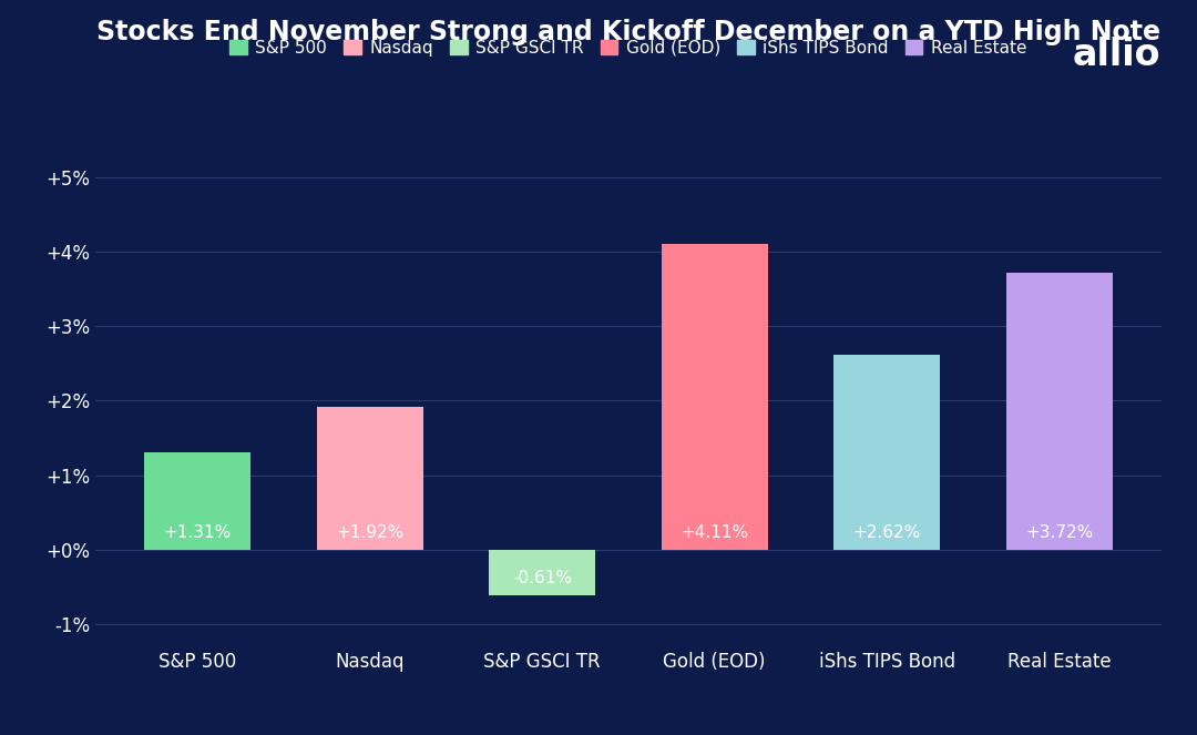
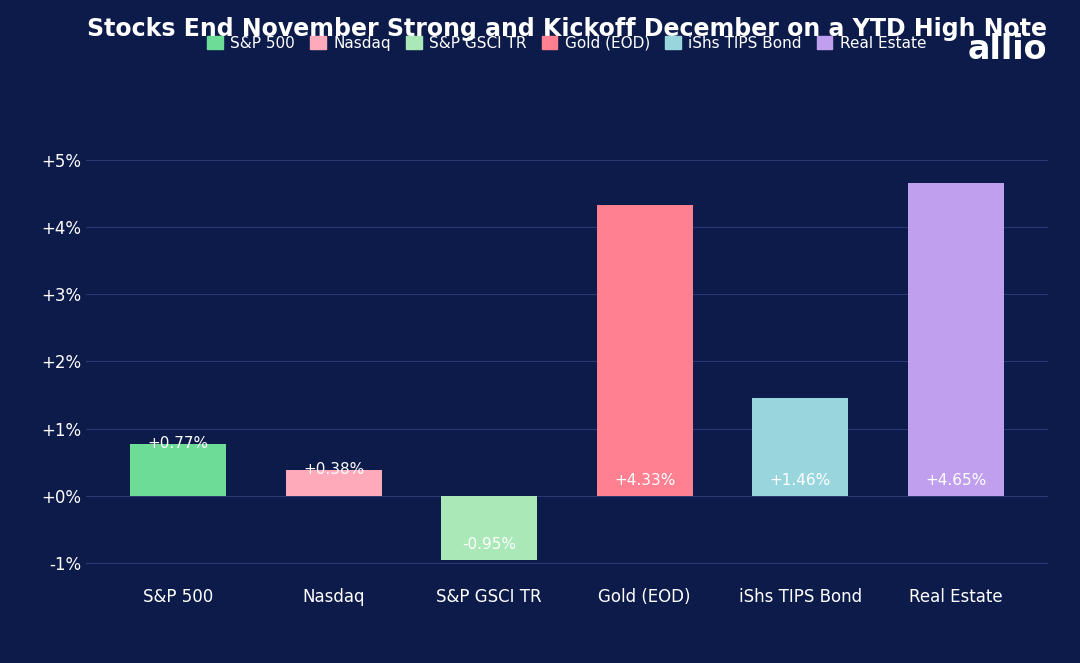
S&P 500: +1.31% -> +0.77%
Nasdaq: +1.92% -> +0.38%
S&P GSCI TR: -0.61% -> -0.95%
Gold (EOD): +4.11% -> +4.33%
iShs TIPS Bond: +2.62% -> +1.46%
Real Estate: +3.72% -> +4.65%
